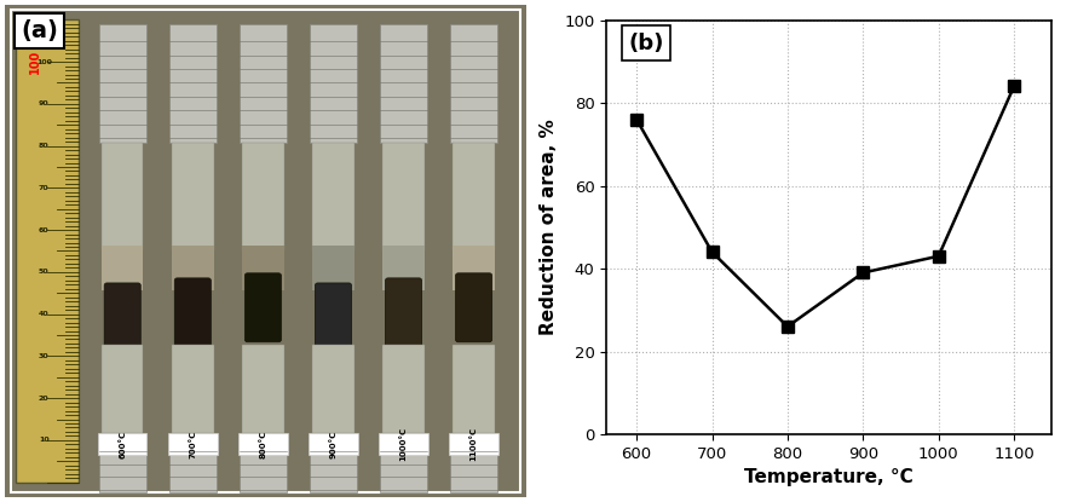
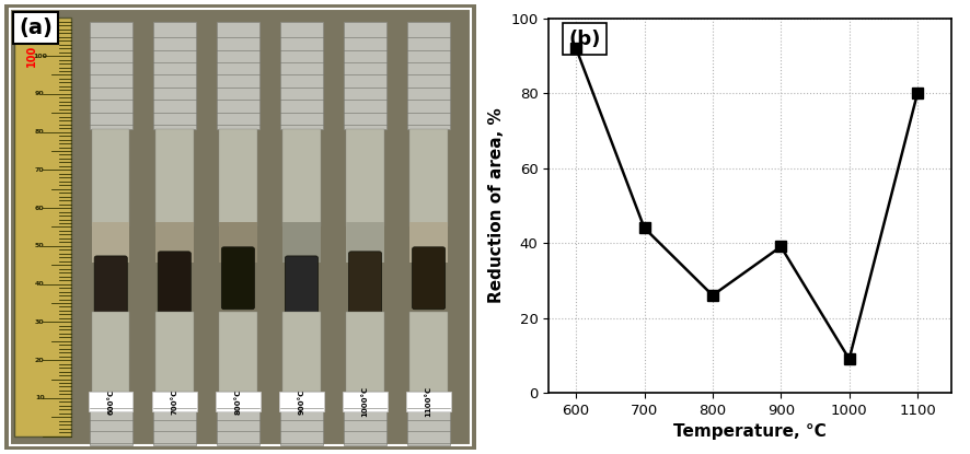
600: 76 -> 92
1000: 43 -> 9
1100: 84 -> 80
